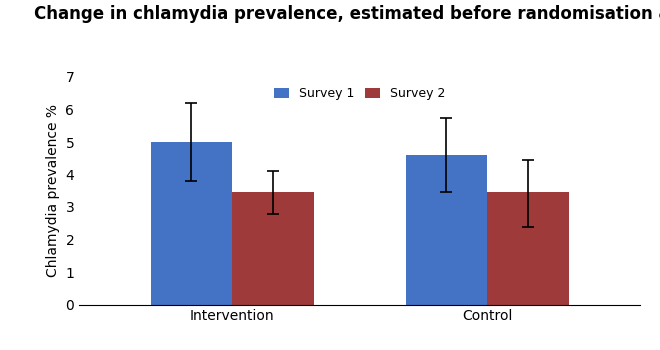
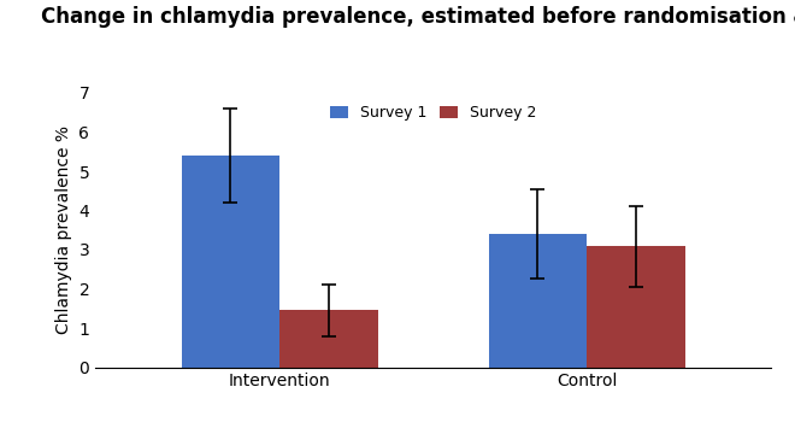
Survey 1/Intervention: 5.0 -> 5.4
Survey 2/Intervention: 3.45 -> 1.45
Survey 1/Control: 4.6 -> 3.4
Survey 2/Control: 3.45 -> 3.10
